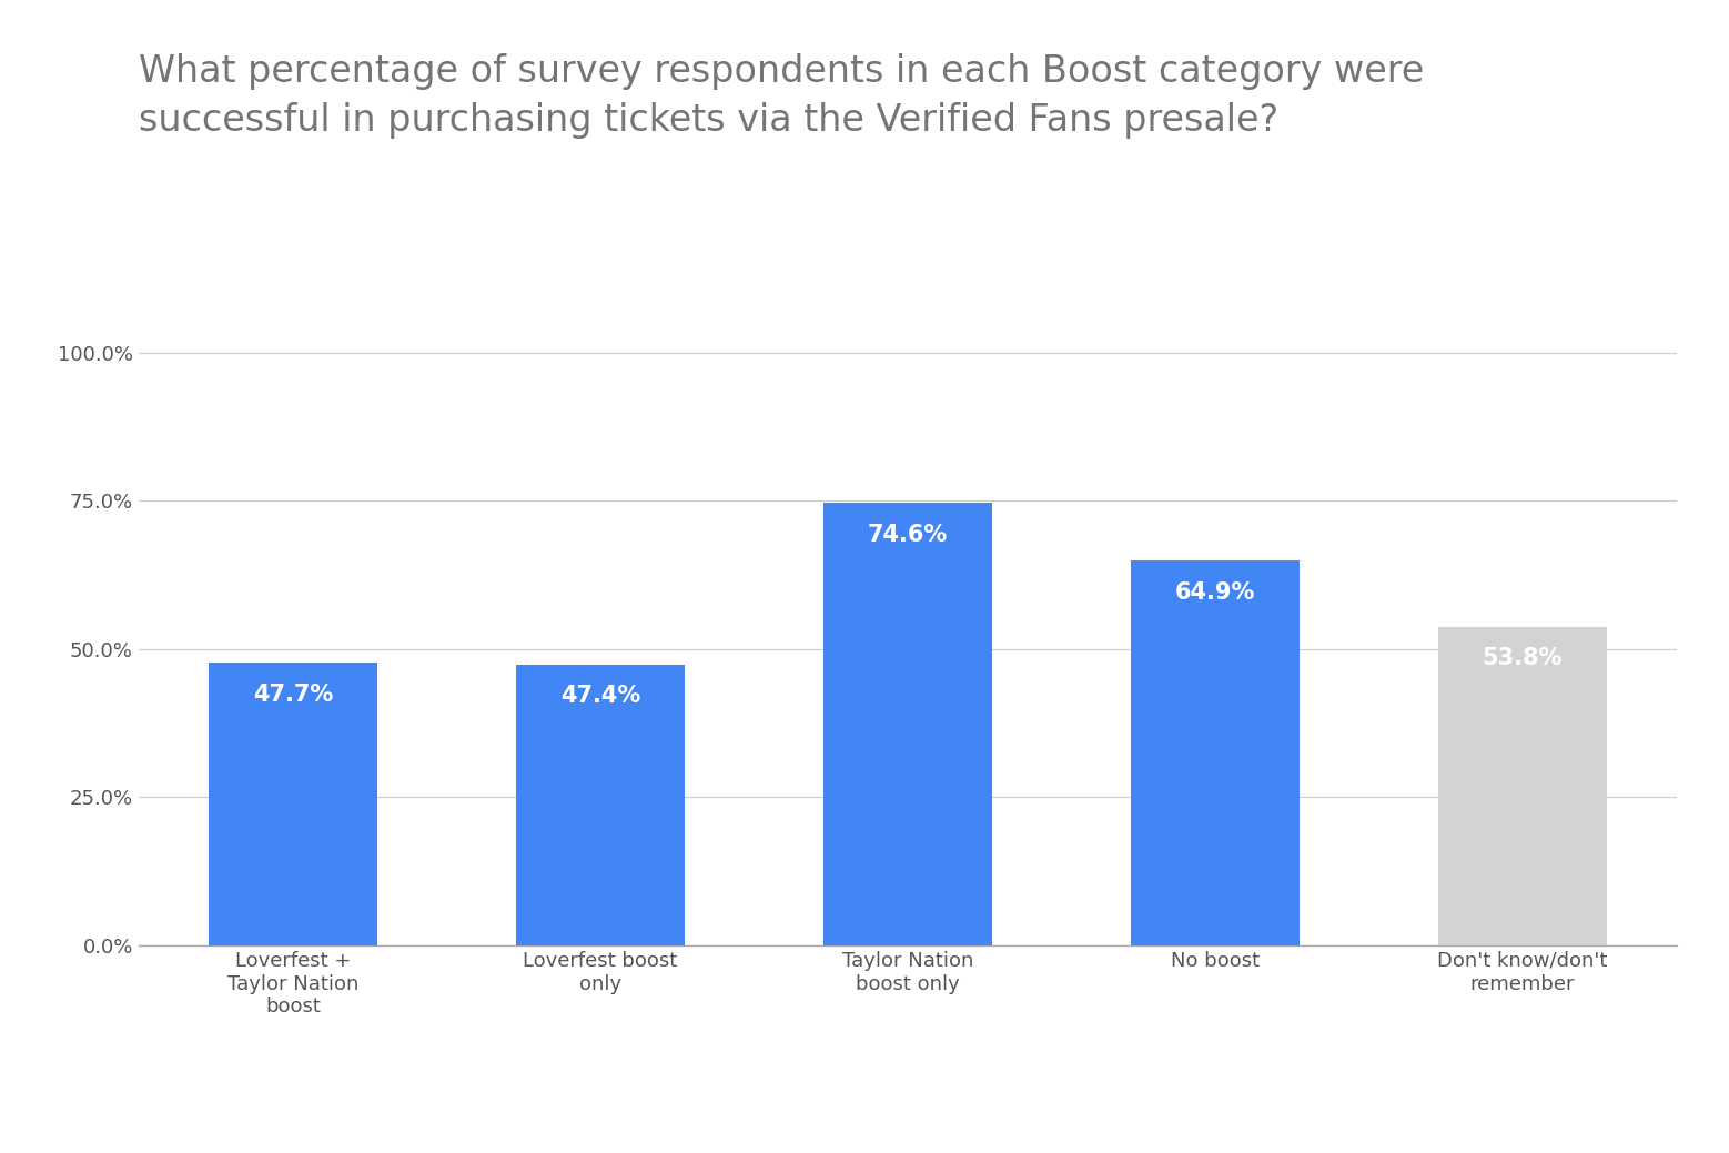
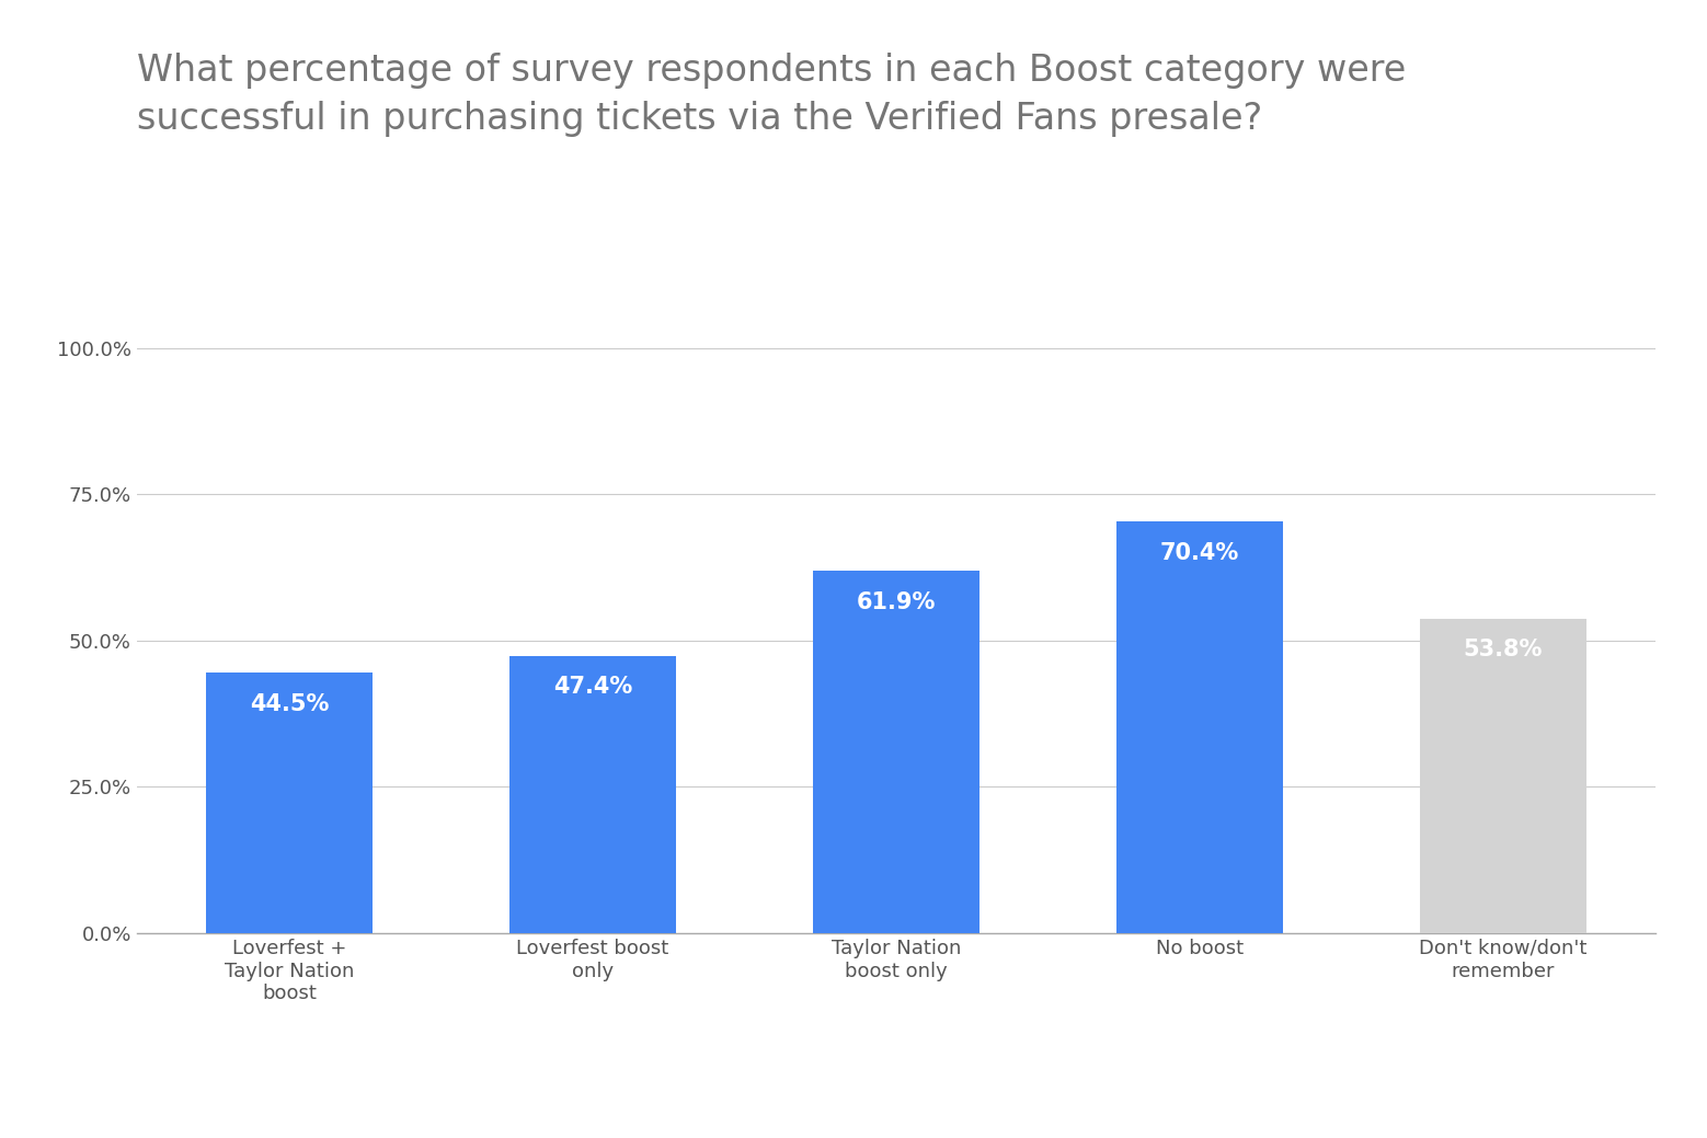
Loverfest + Taylor Nation boost: 47.7% -> 44.5%
Taylor Nation boost only: 74.6% -> 61.9%
No boost: 64.9% -> 70.4%
